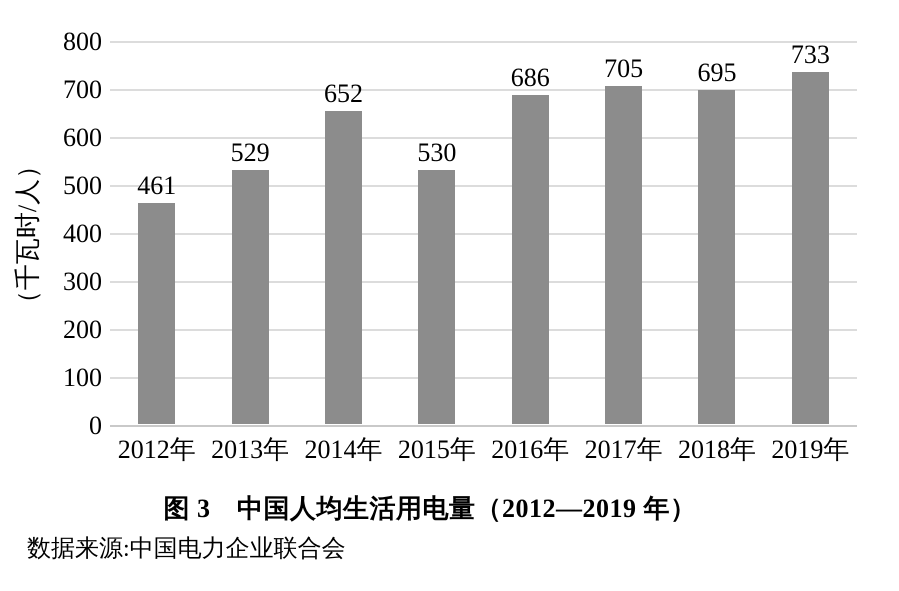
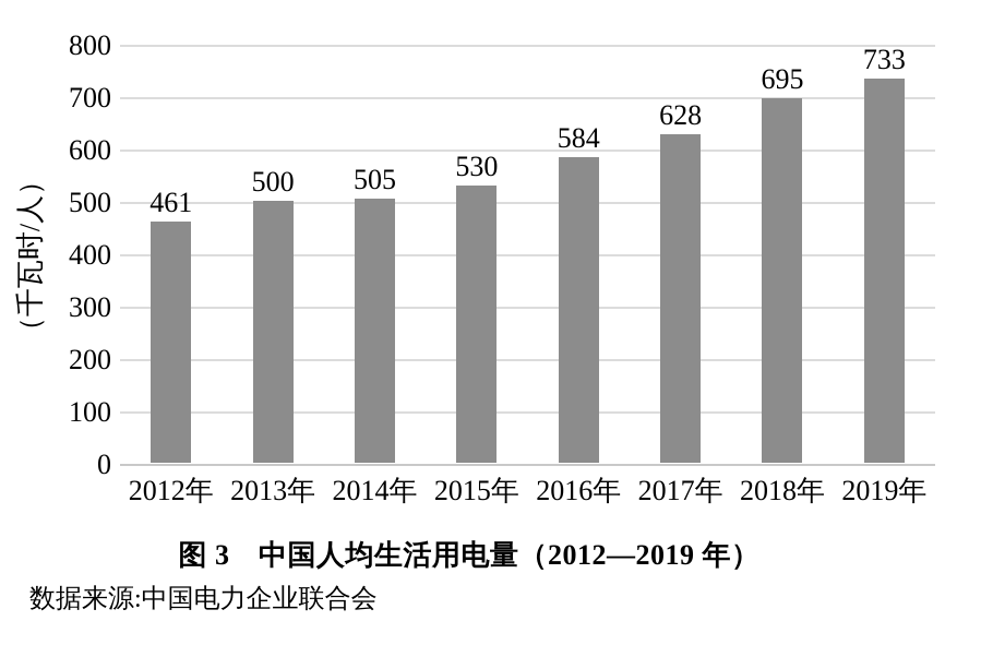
2013年: 529 -> 500
2014年: 652 -> 505
2016年: 686 -> 584
2017年: 705 -> 628
